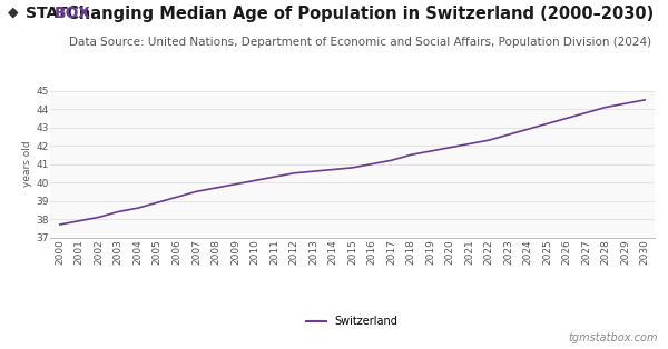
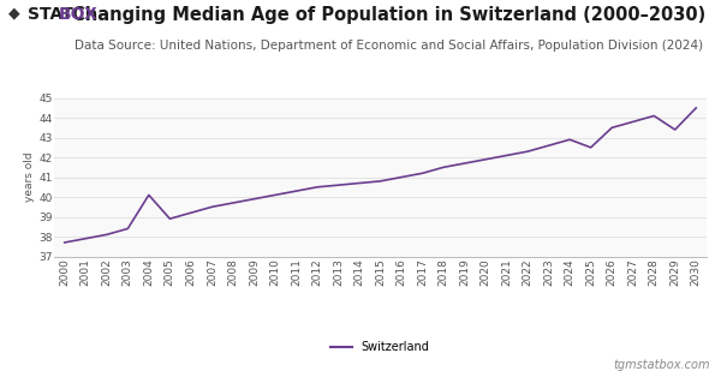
2004: 38.6 -> 40.1
2025: 43.2 -> 42.5
2029: 44.3 -> 43.4
